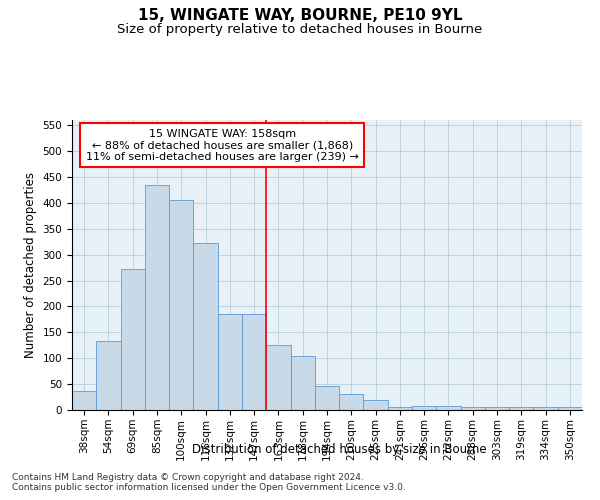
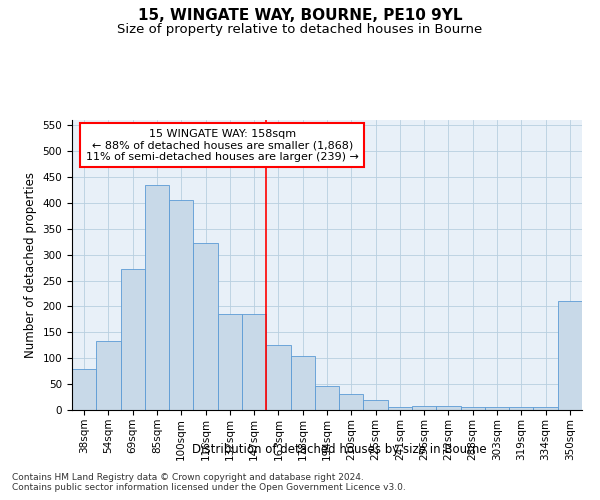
38sqm: 37 -> 80
350sqm: 5 -> 210
